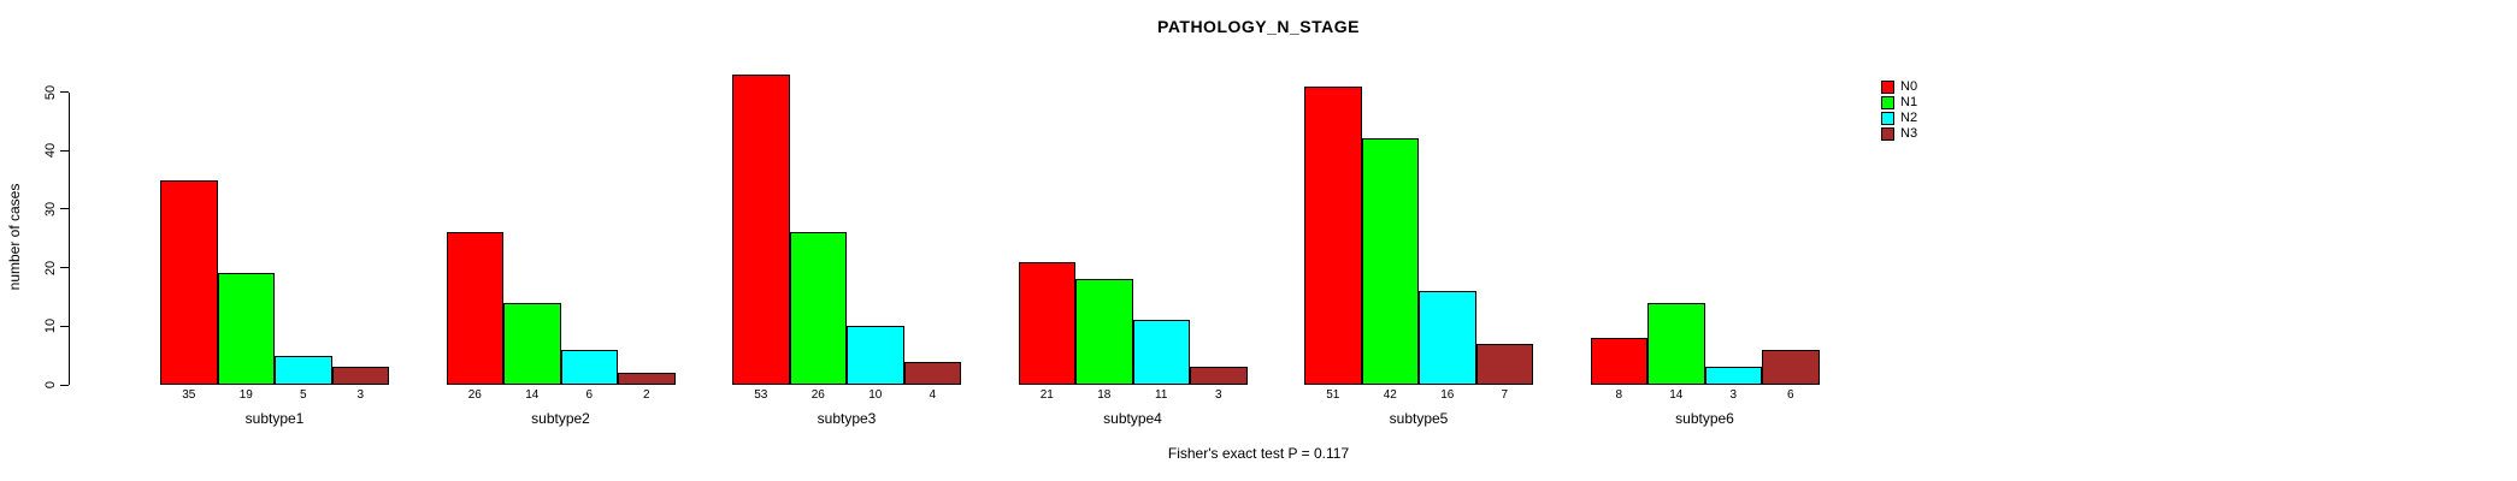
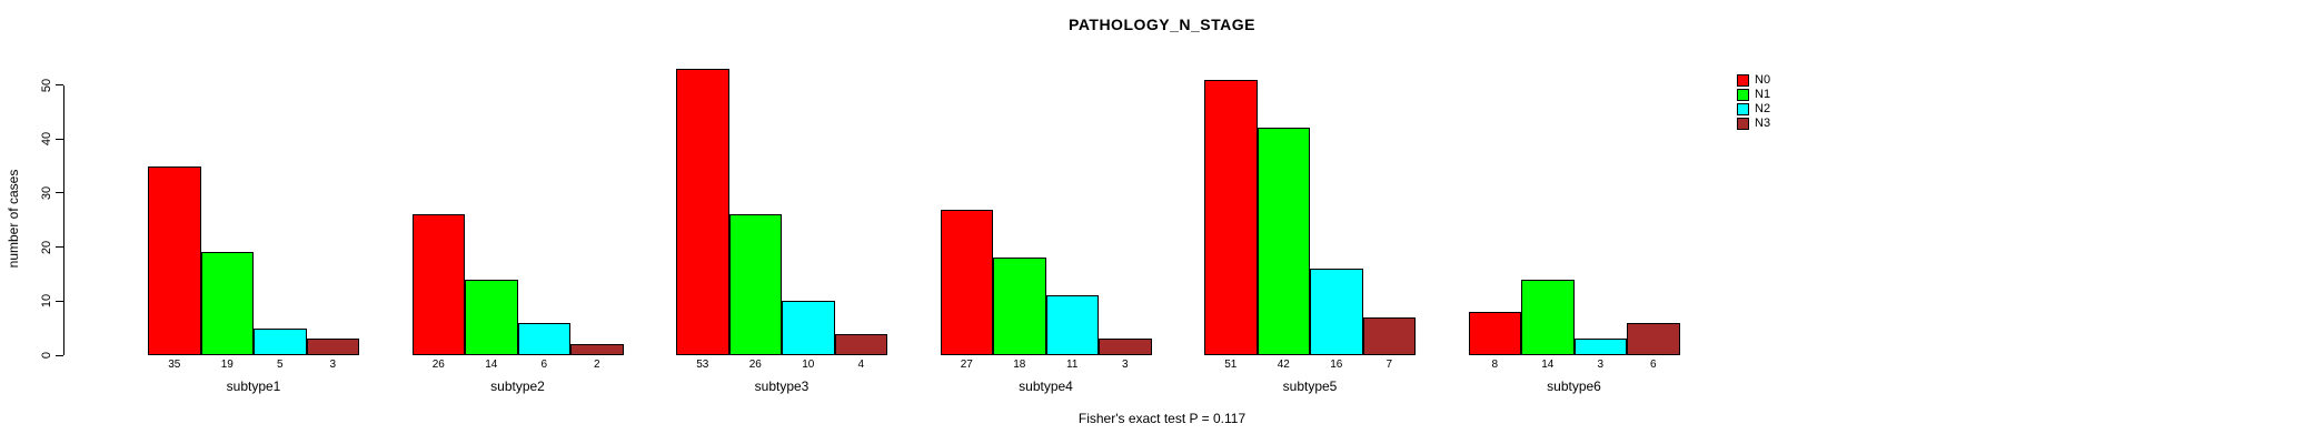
N0/subtype4: 21 -> 27
